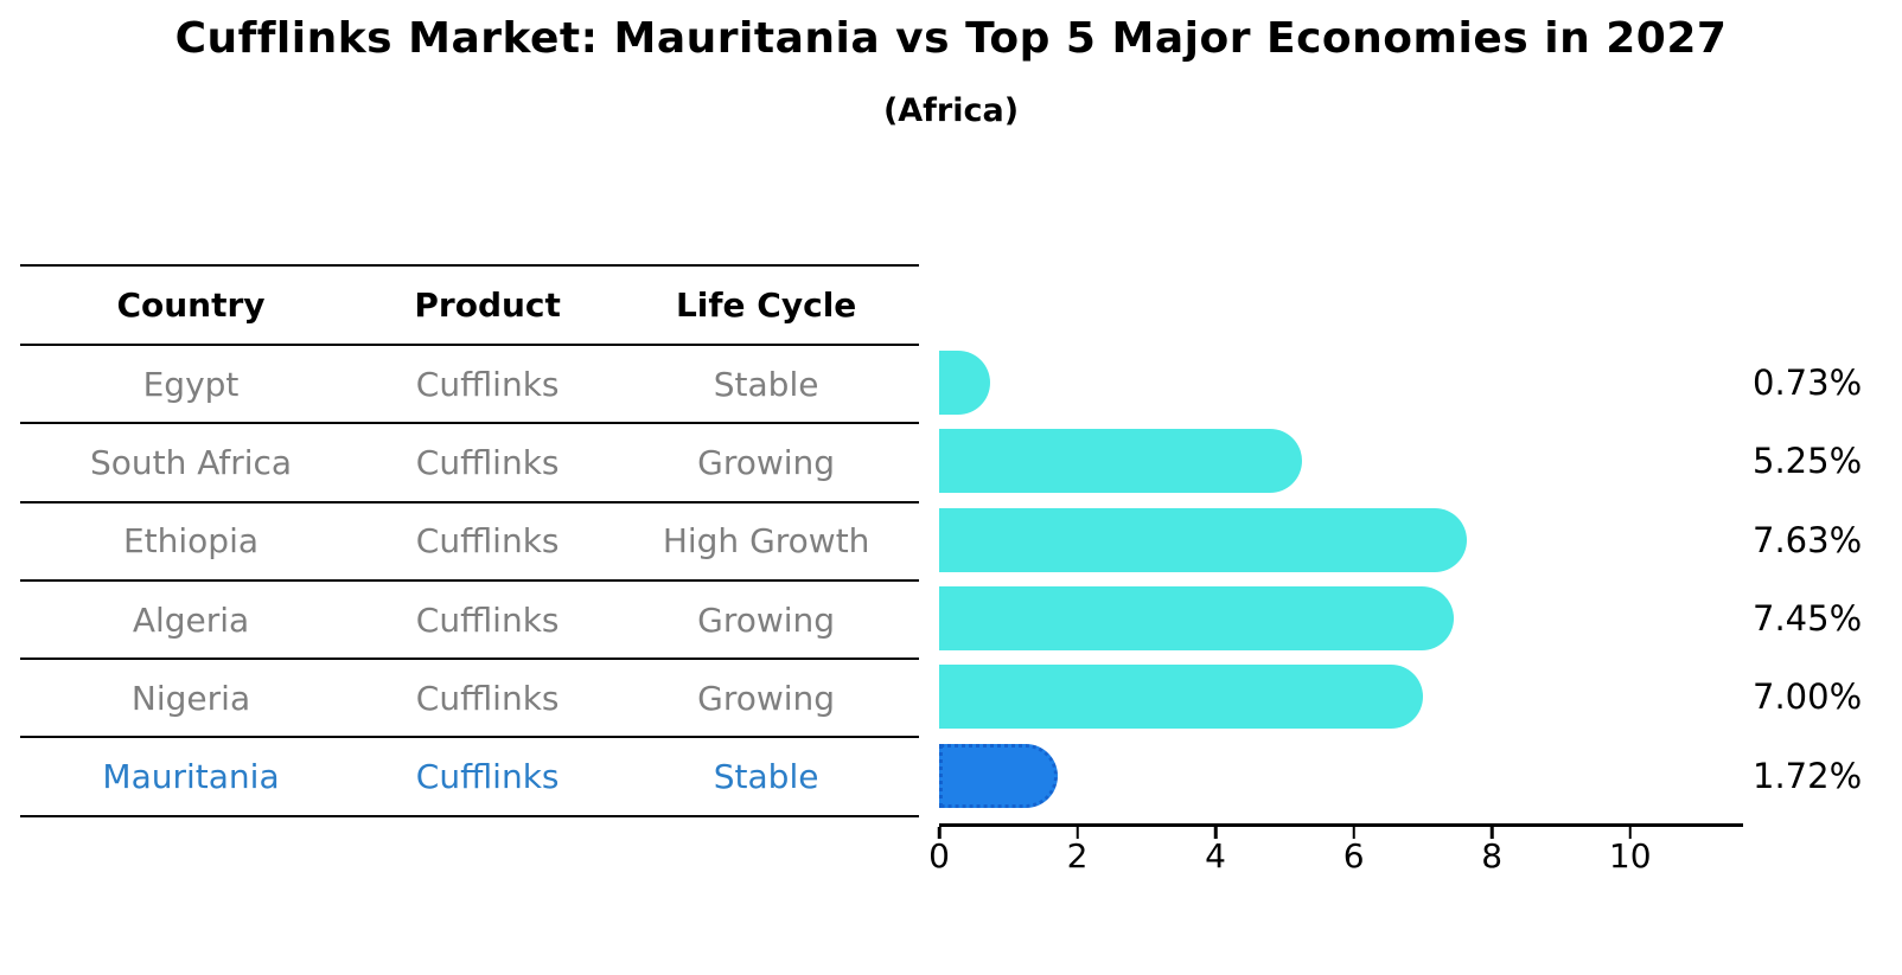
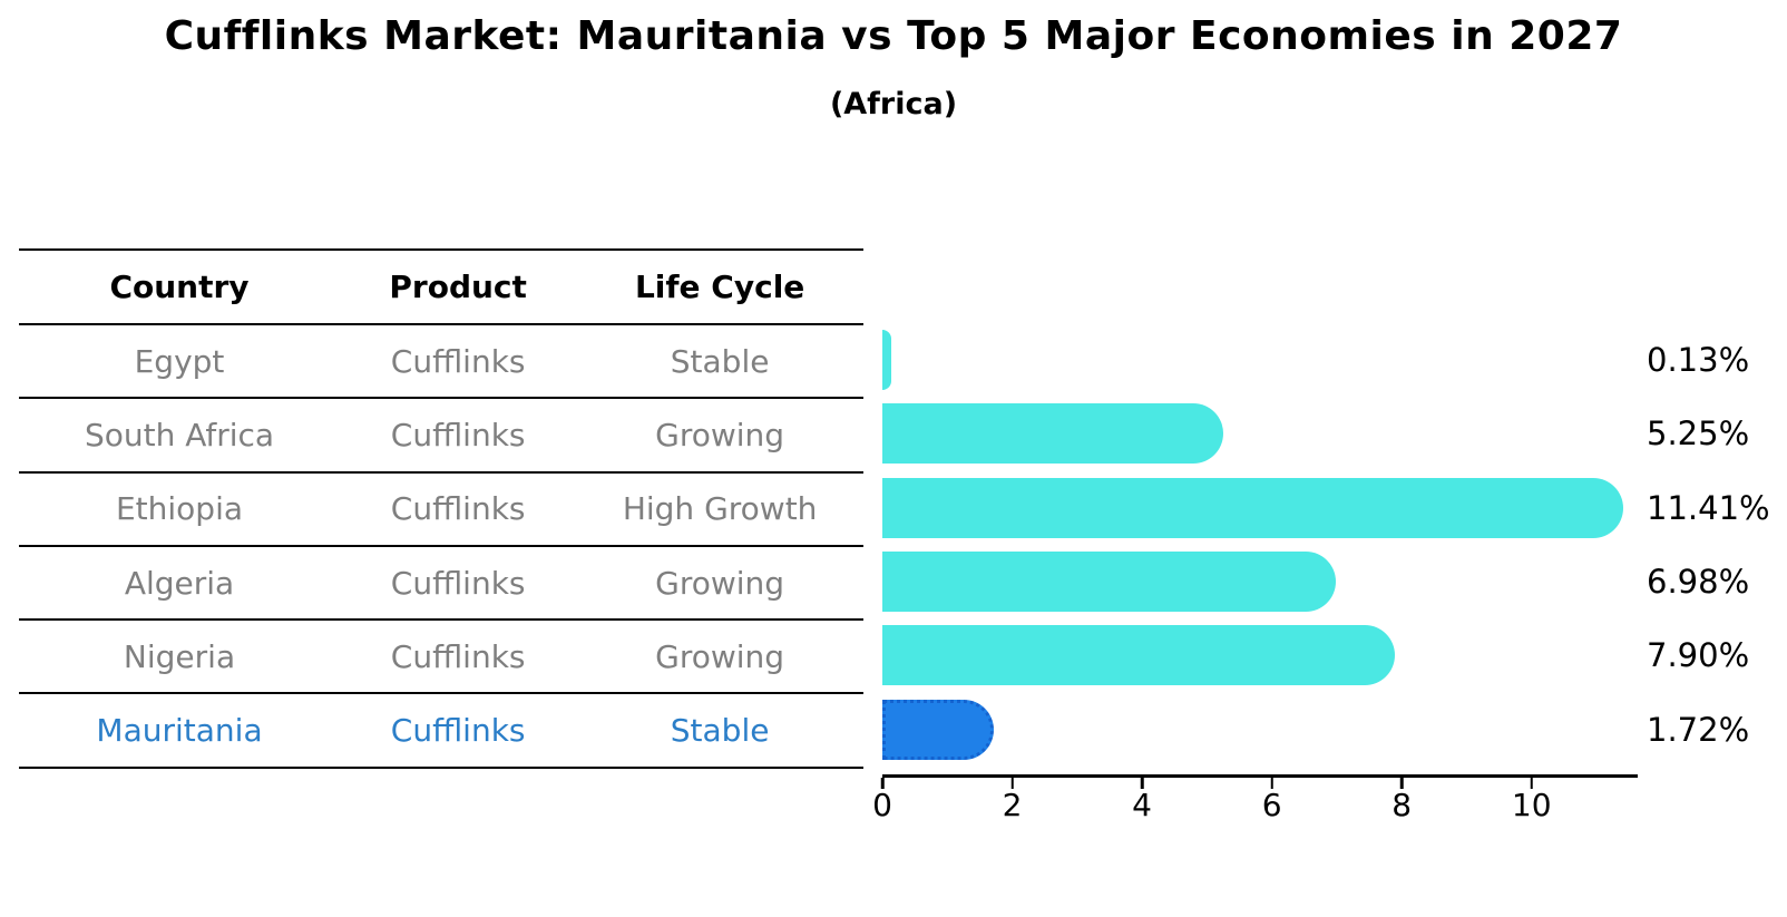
Egypt: 0.73% -> 0.13%
Ethiopia: 7.63% -> 11.41%
Algeria: 7.45% -> 6.98%
Nigeria: 7.00% -> 7.90%
